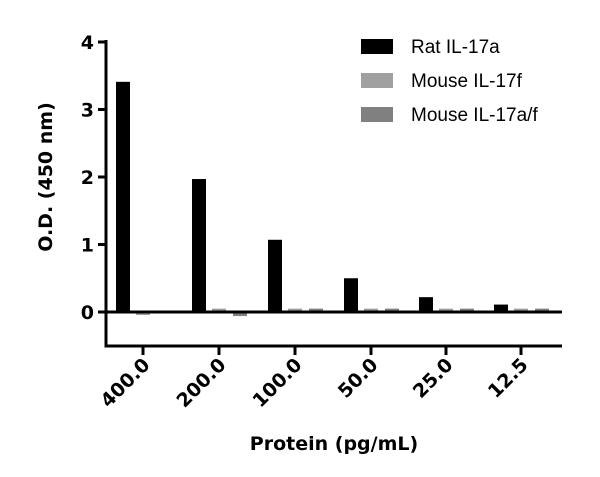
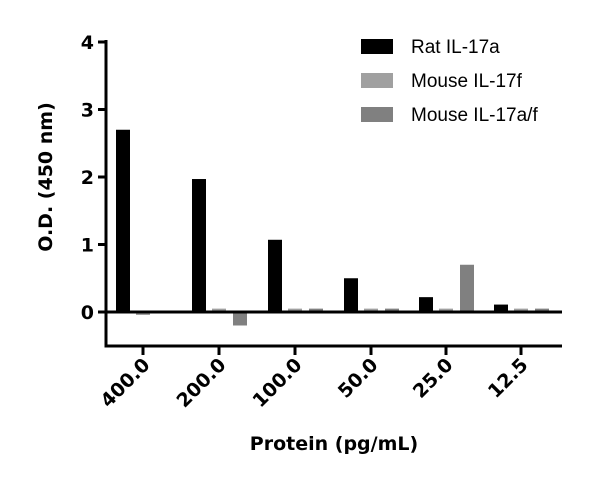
Rat IL-17a/400.0: 3.4 -> 2.7
Mouse IL-17a/f/200.0: -0.1 -> -0.2
Mouse IL-17a/f/25.0: 0.1 -> 0.7
